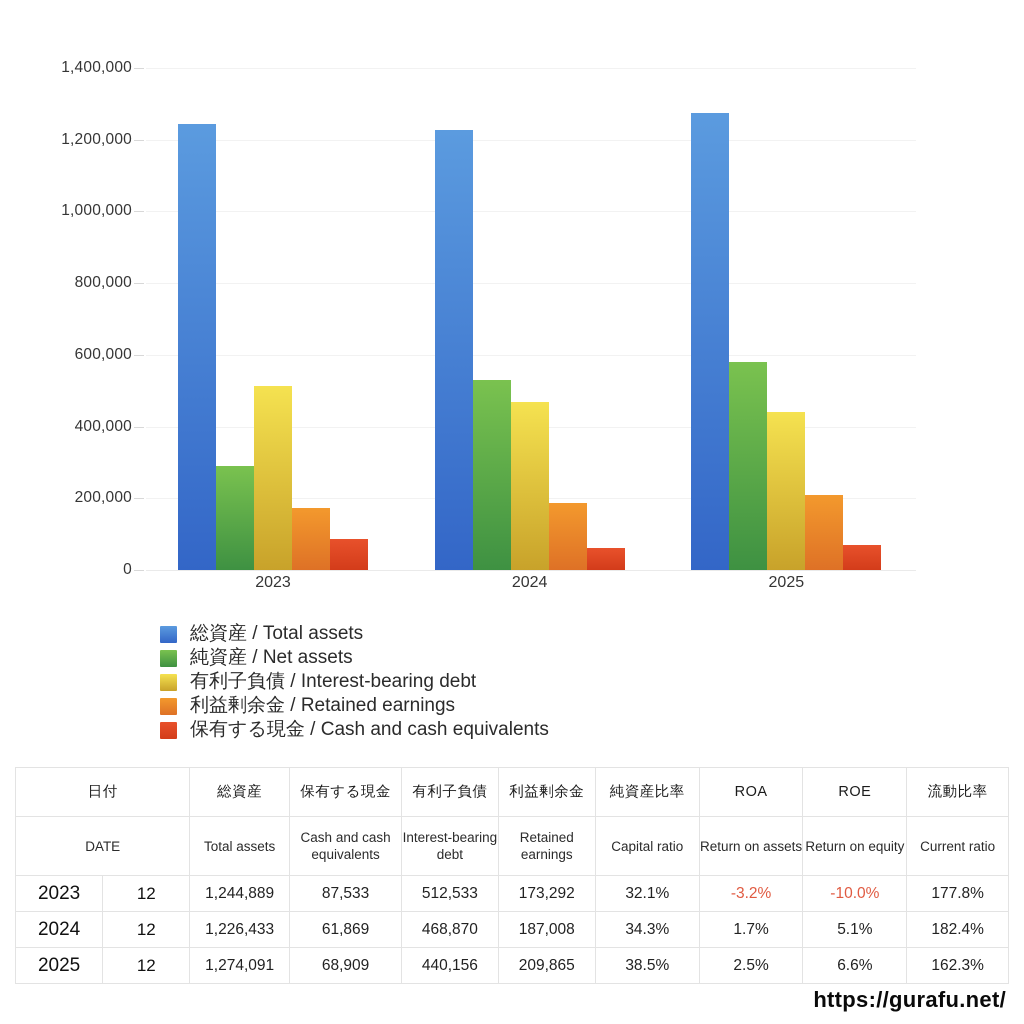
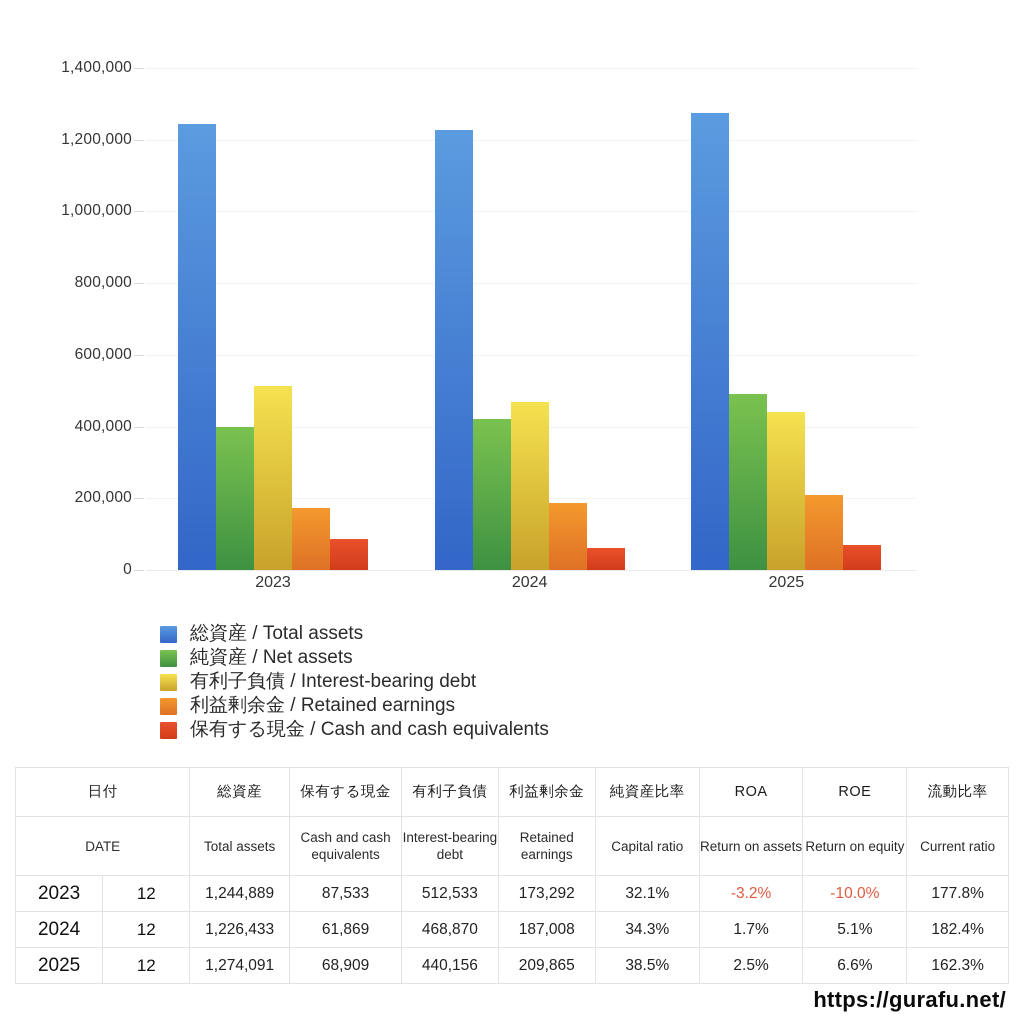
純資産 / Net assets/2023: 290000 -> 400000
純資産 / Net assets/2024: 530000 -> 420000
純資産 / Net assets/2025: 580000 -> 490000
